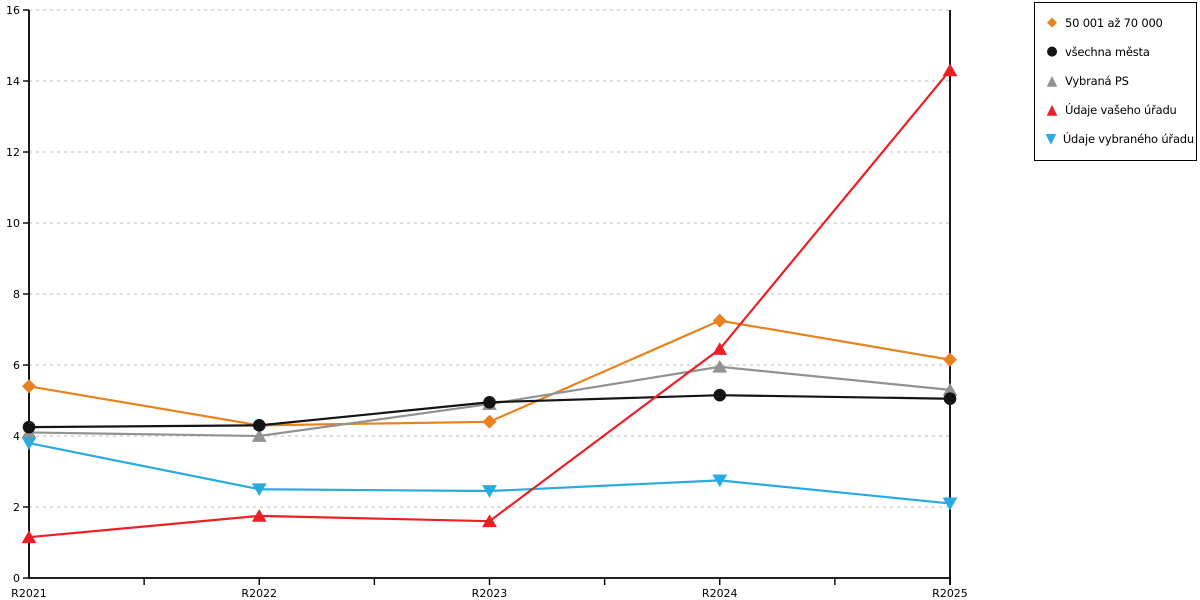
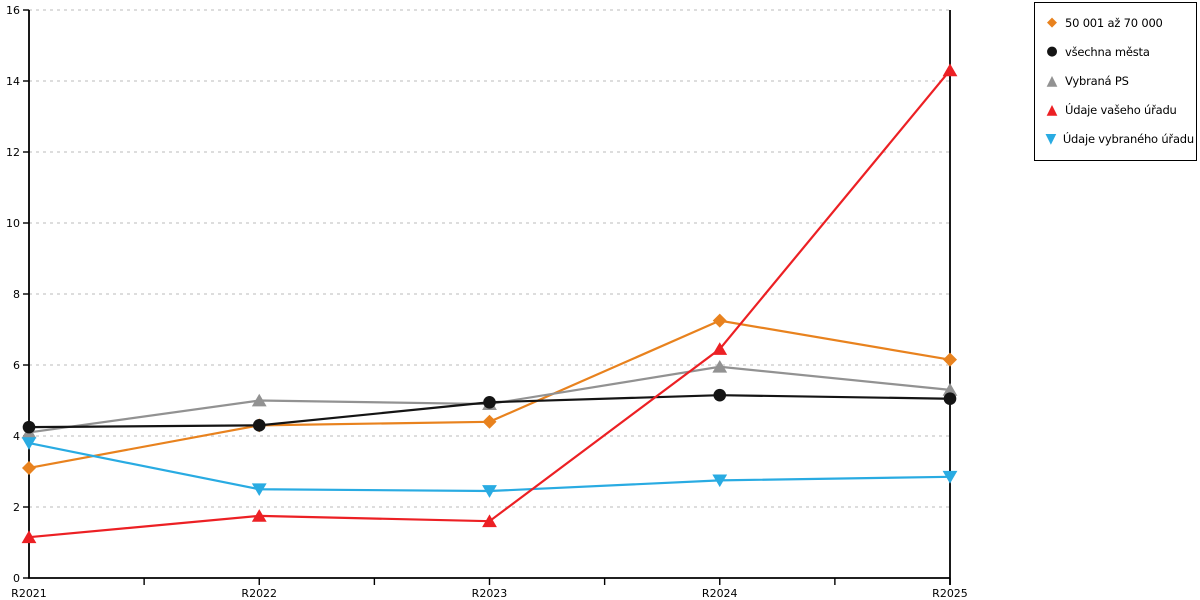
50 001 až 70 000/R2021: 5.4 -> 3.1
Vybraná PS/R2022: 4.0 -> 5.0
Údaje vybraného úřadu/R2025: 2.1 -> 2.9
